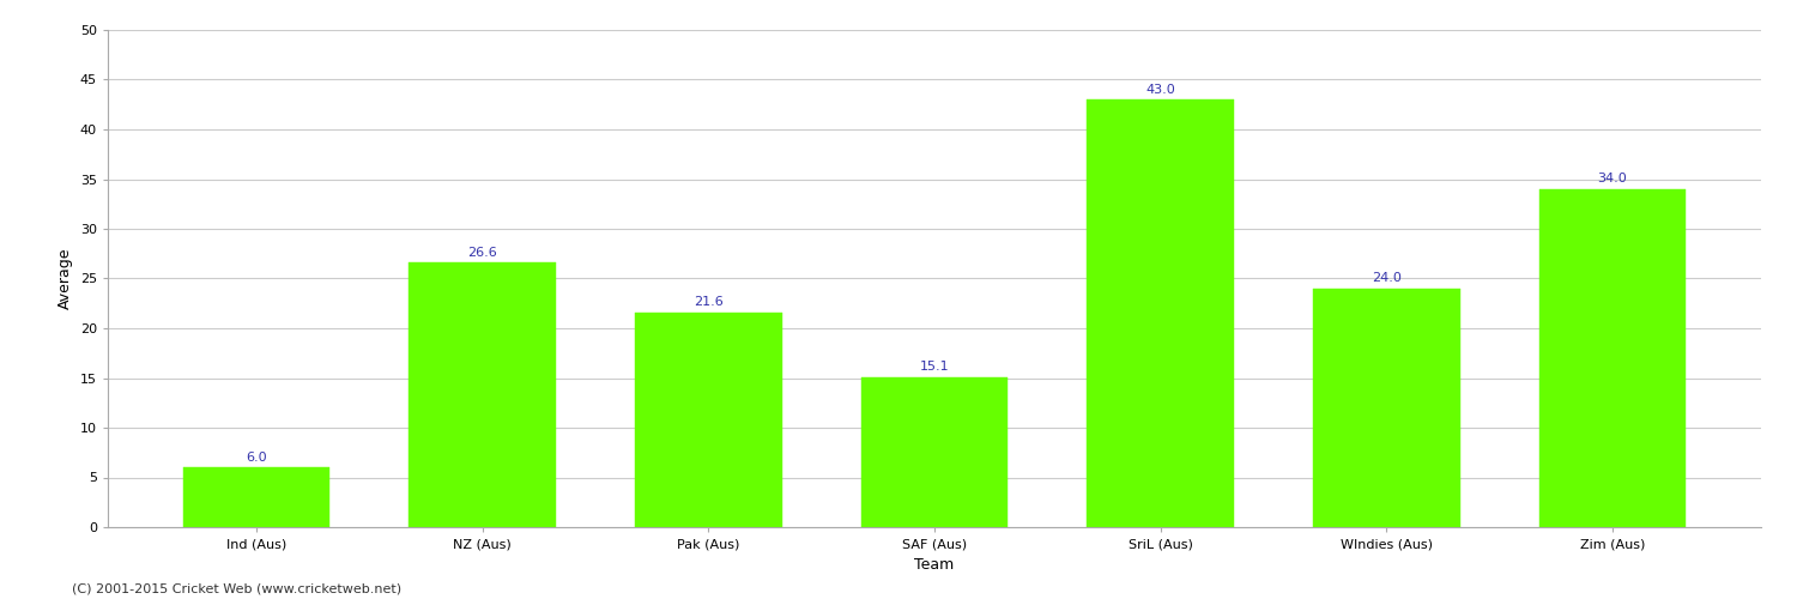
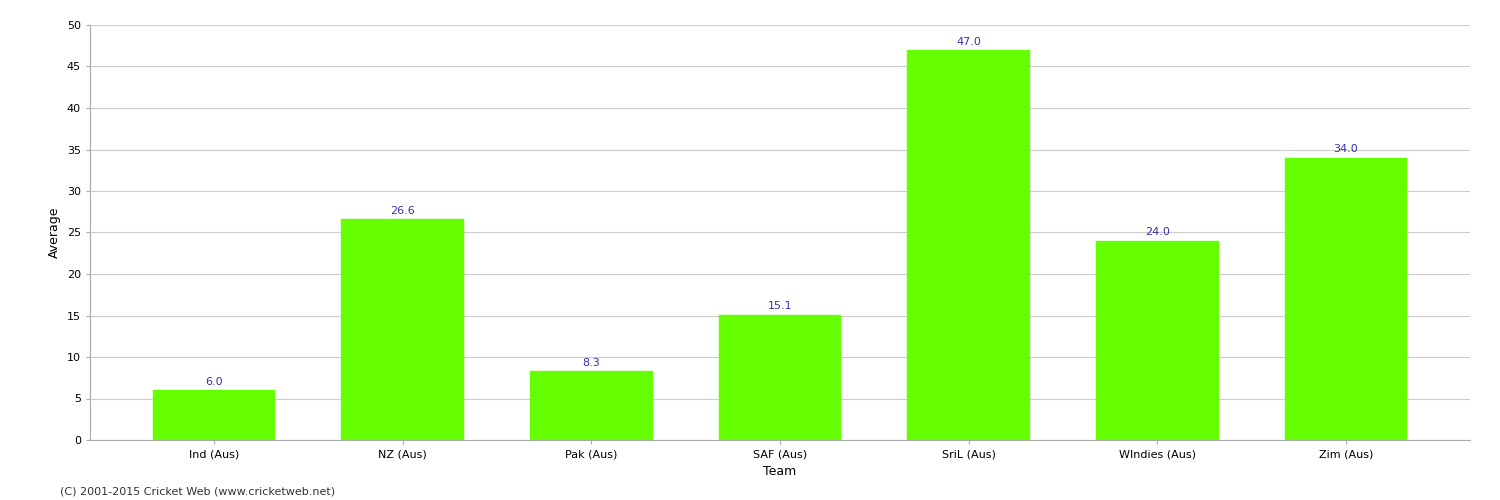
Pak (Aus): 21.6 -> 8.3
SriL (Aus): 43.0 -> 47.0
